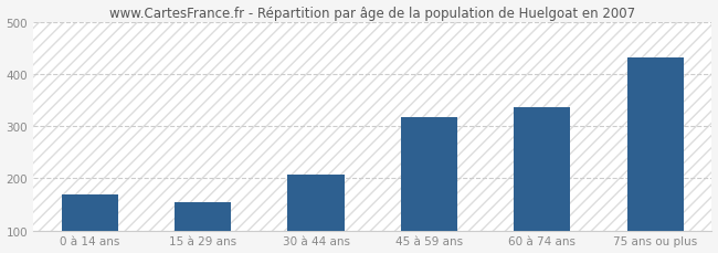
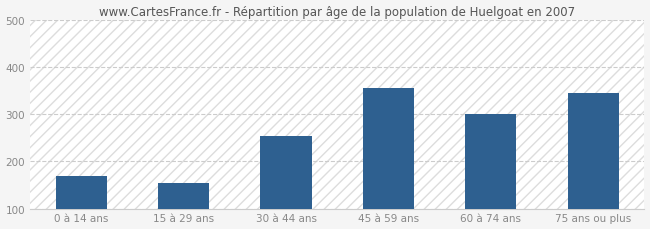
30 à 44 ans: 208 -> 255
45 à 59 ans: 317 -> 355
60 à 74 ans: 336 -> 300
75 ans ou plus: 432 -> 345
